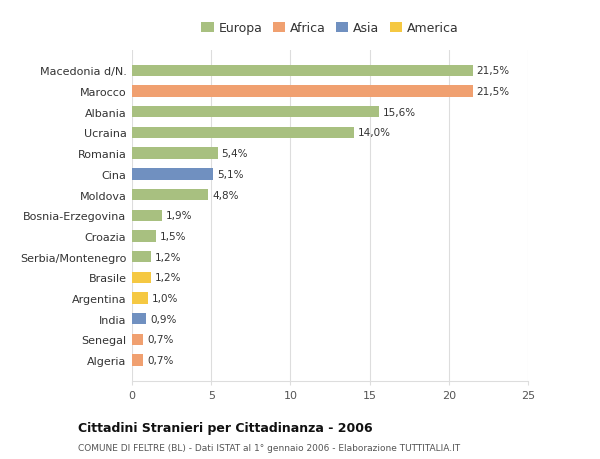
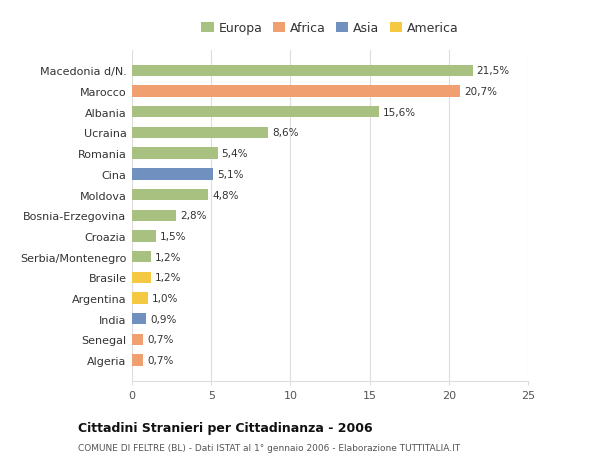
Marocco: 21,5% -> 20,7%
Ucraina: 14,0% -> 8,6%
Bosnia-Erzegovina: 1,9% -> 2,8%
